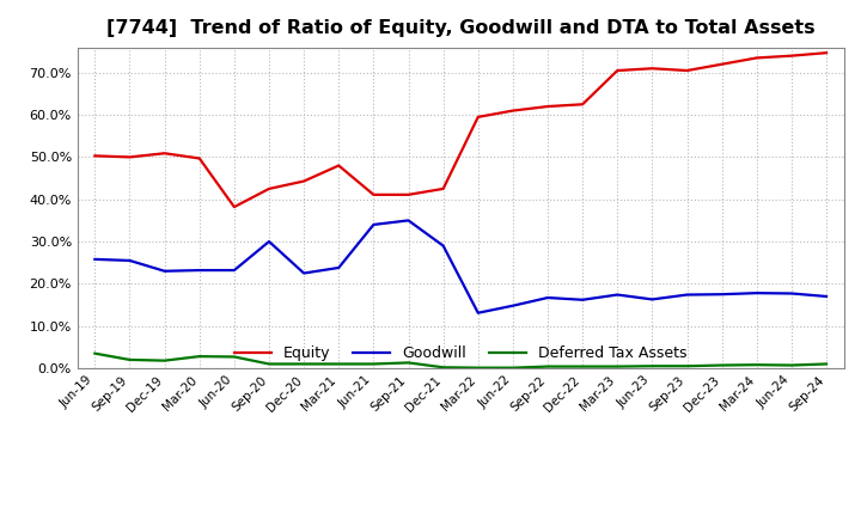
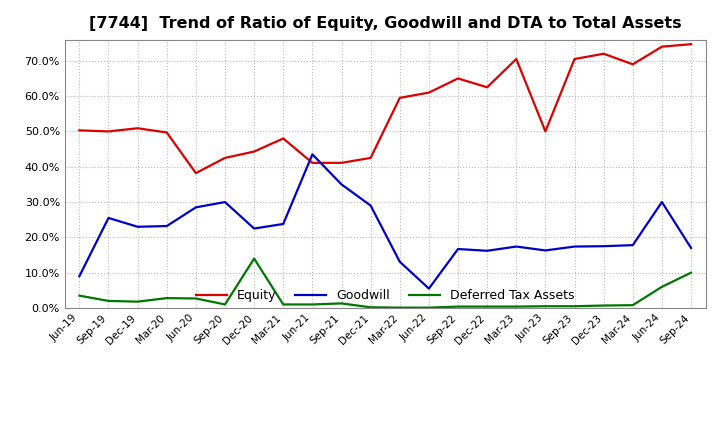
Goodwill/Jun-19: 25.8% -> 9.0%
Goodwill/Jun-20: 23.2% -> 28.5%
Deferred Tax Assets/Dec-20: 1.0% -> 14.0%
Goodwill/Jun-21: 34.0% -> 43.5%
Goodwill/Jun-22: 14.8% -> 5.5%
Equity/Sep-22: 62.0% -> 65.0%
Equity/Jun-23: 71.0% -> 50.0%
Equity/Mar-24: 73.5% -> 69.0%
Goodwill/Jun-24: 17.7% -> 30.0%
Deferred Tax Assets/Jun-24: 0.7% -> 6.0%
Deferred Tax Assets/Sep-24: 1.0% -> 10.0%
